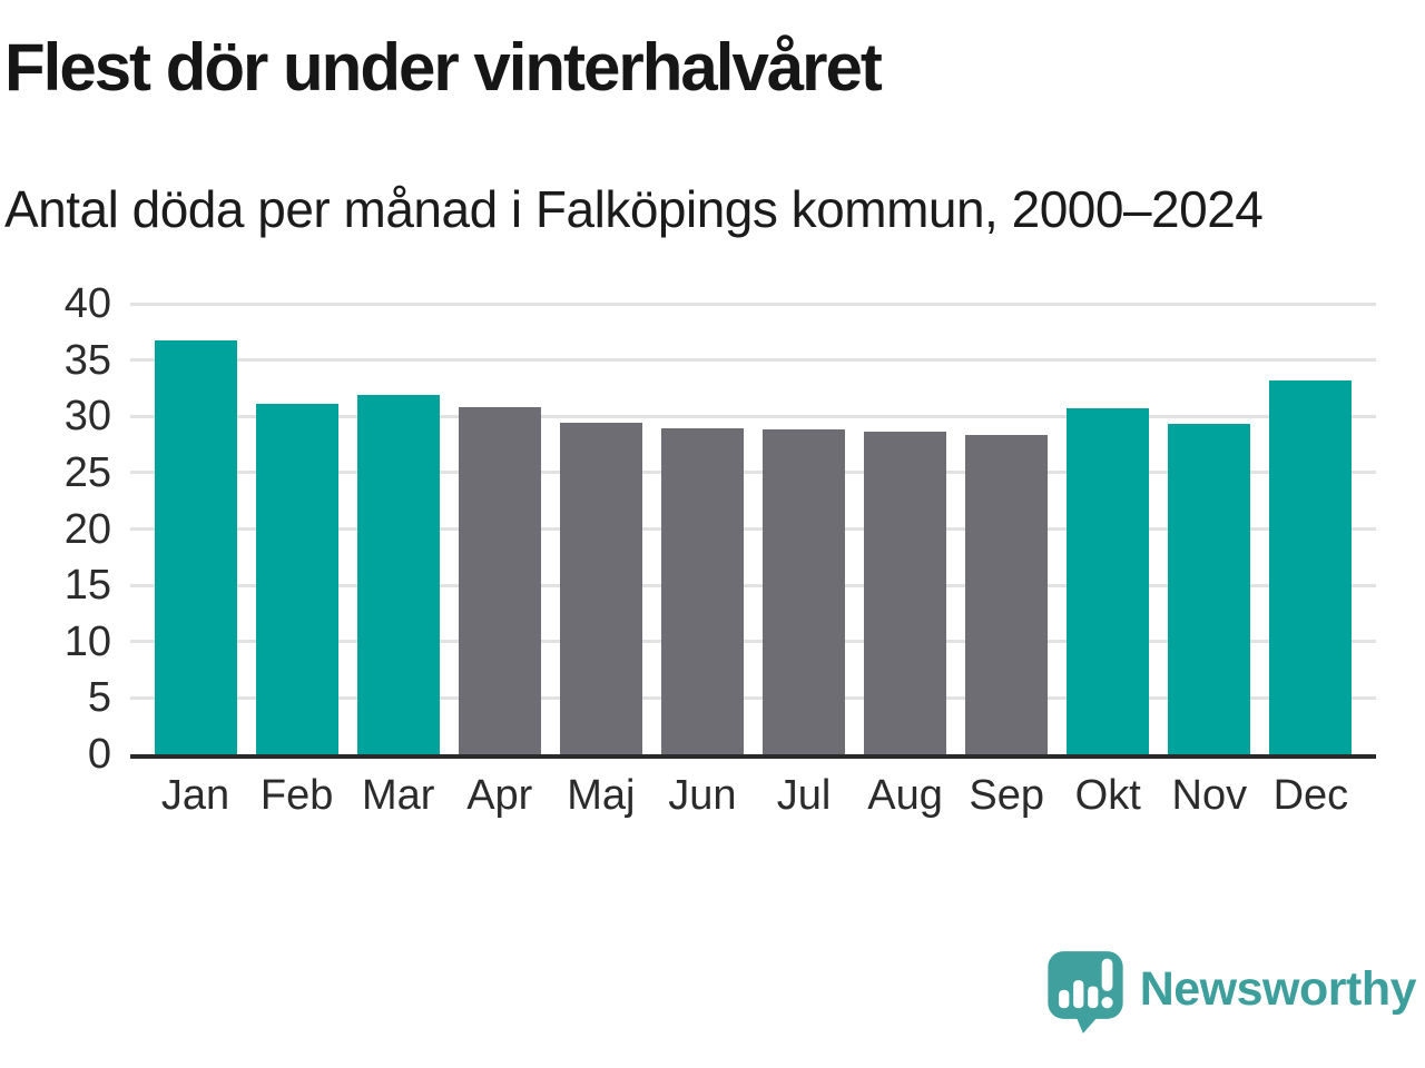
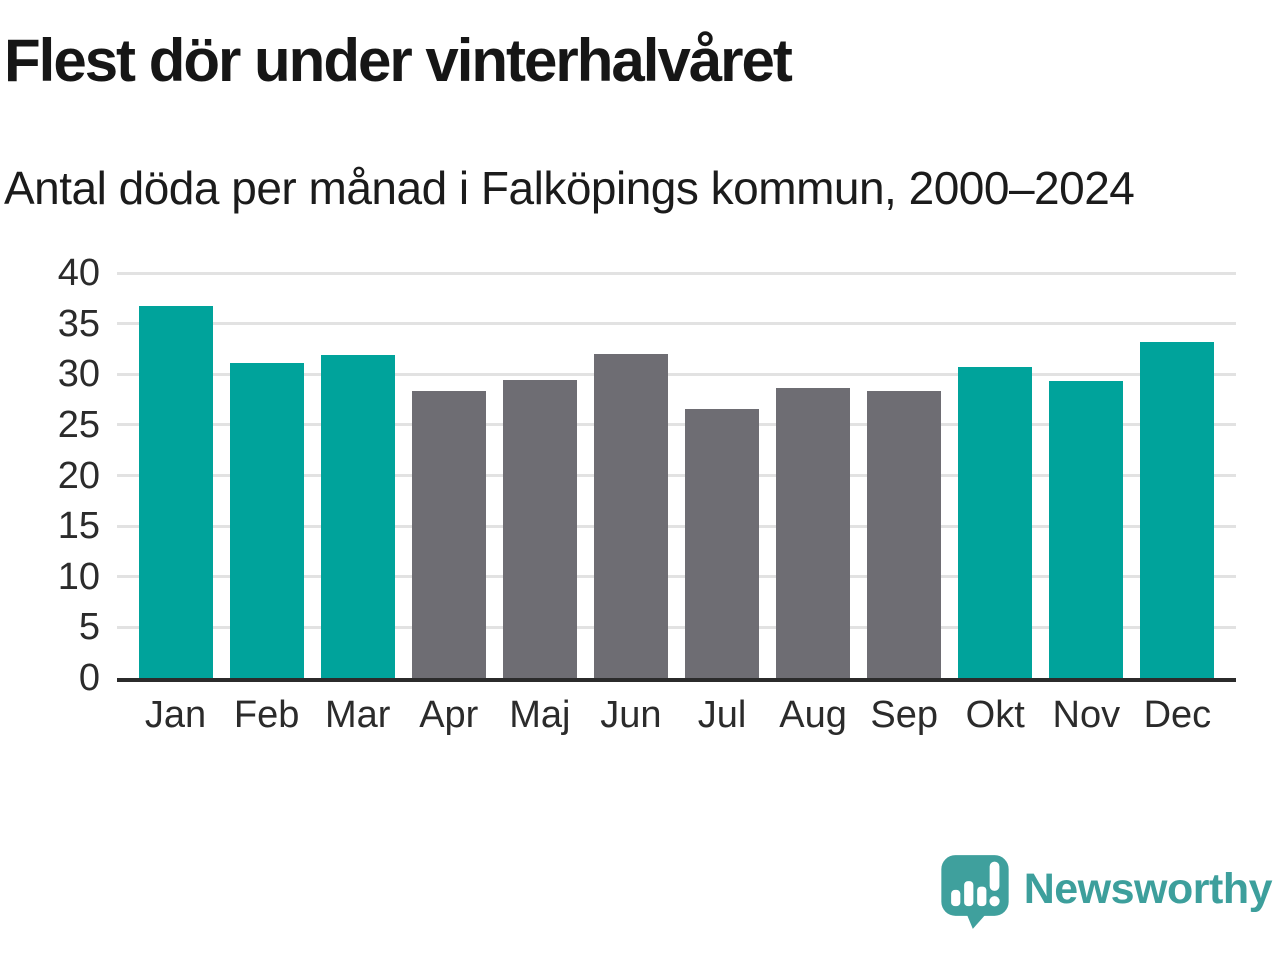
Apr: 30.8 -> 28.3
Jun: 28.9 -> 32.0
Jul: 28.8 -> 26.6
